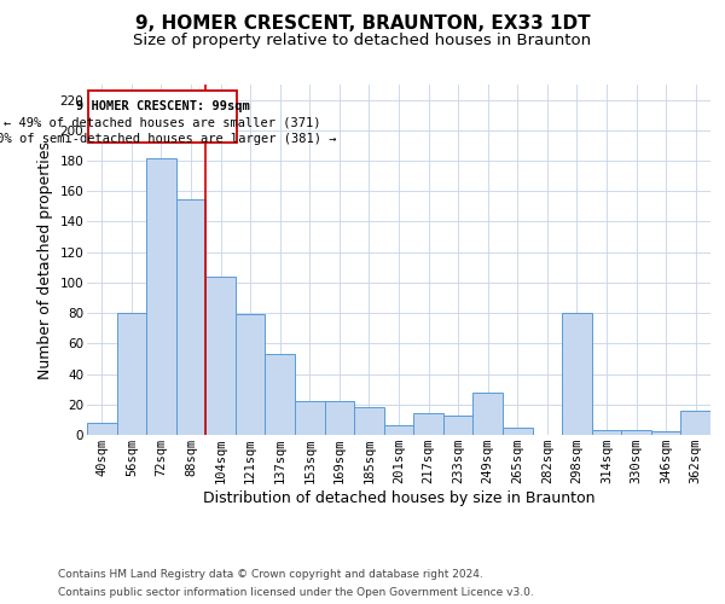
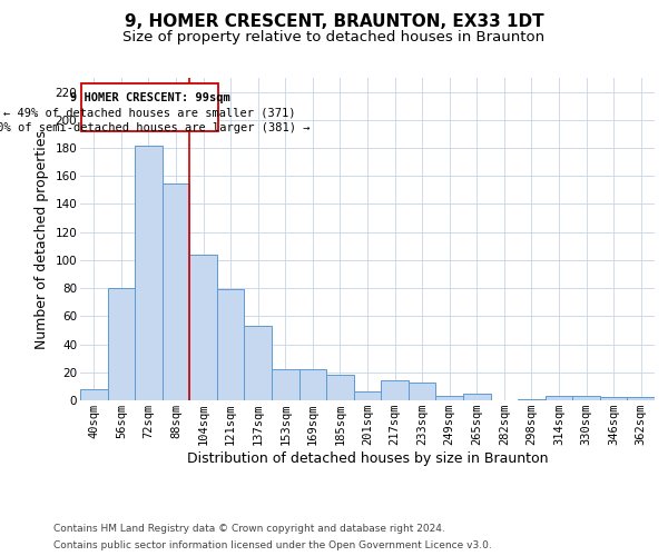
249sqm: 28 -> 3
298sqm: 80 -> 1
362sqm: 16 -> 2
